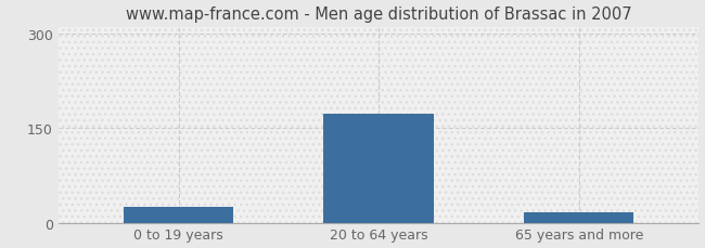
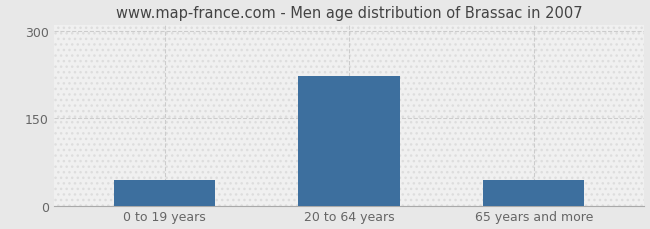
0 to 19 years: 25 -> 44
20 to 64 years: 173 -> 222
65 years and more: 17 -> 44
